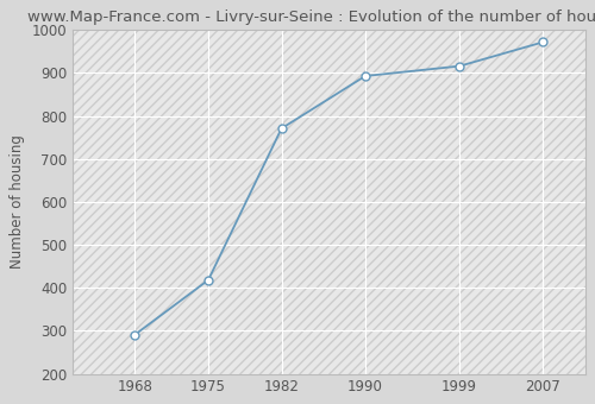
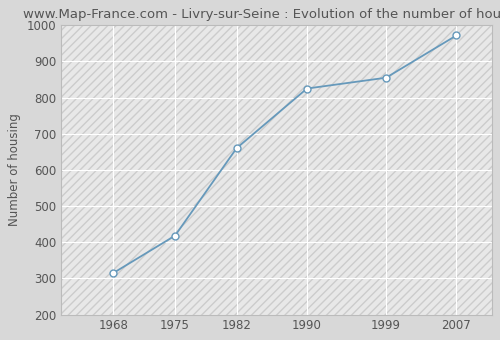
1968: 291 -> 315
1982: 771 -> 660
1990: 893 -> 825
1999: 916 -> 855
